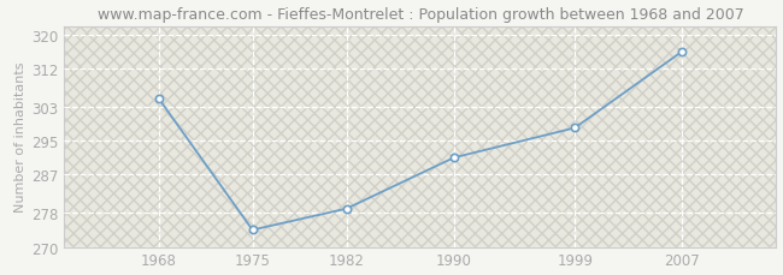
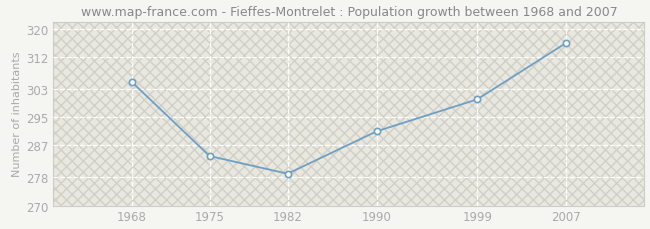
1975: 274 -> 284
1999: 298 -> 300
